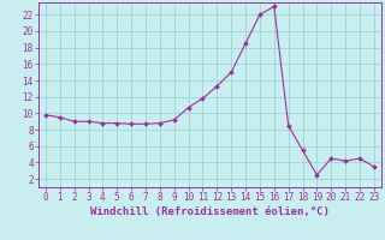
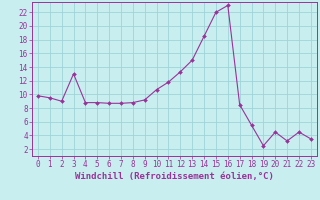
3: 9.0 -> 13.0
21: 4.2 -> 3.2
